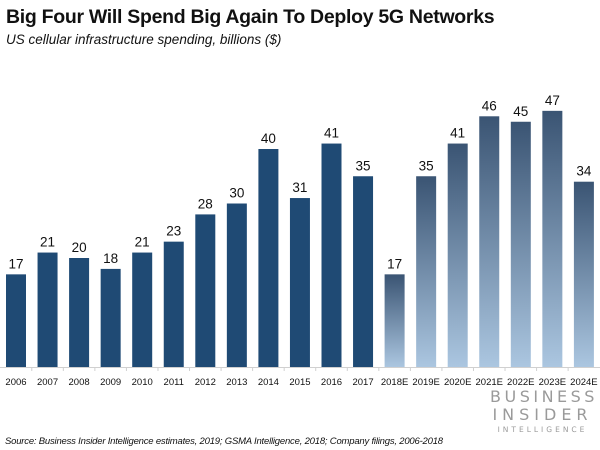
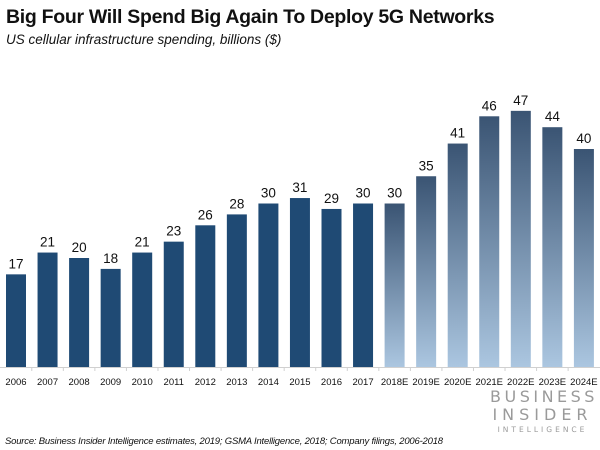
2012: 28 -> 26
2013: 30 -> 28
2014: 40 -> 30
2016: 41 -> 29
2017: 35 -> 30
2018E: 17 -> 30
2022E: 45 -> 47
2023E: 47 -> 44
2024E: 34 -> 40
